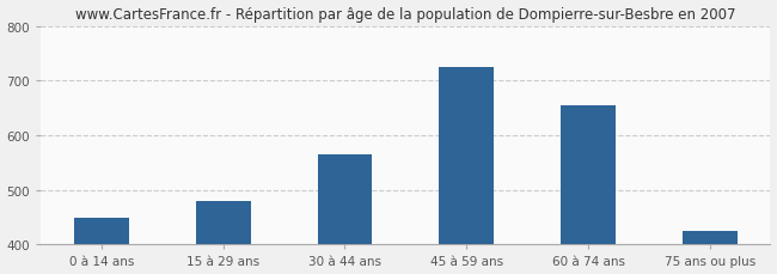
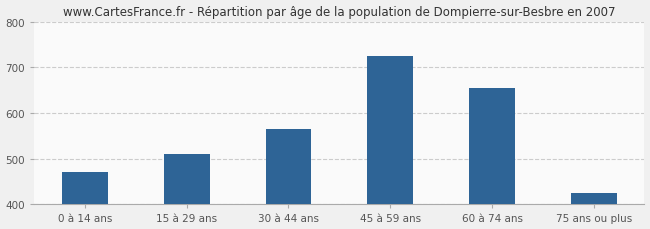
0 à 14 ans: 450 -> 470
15 à 29 ans: 480 -> 510
